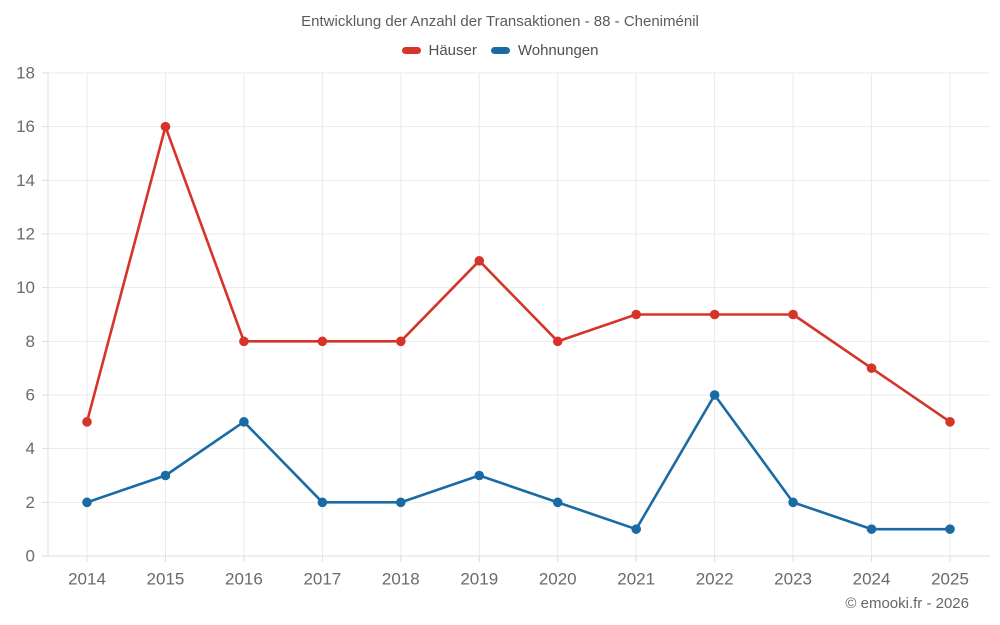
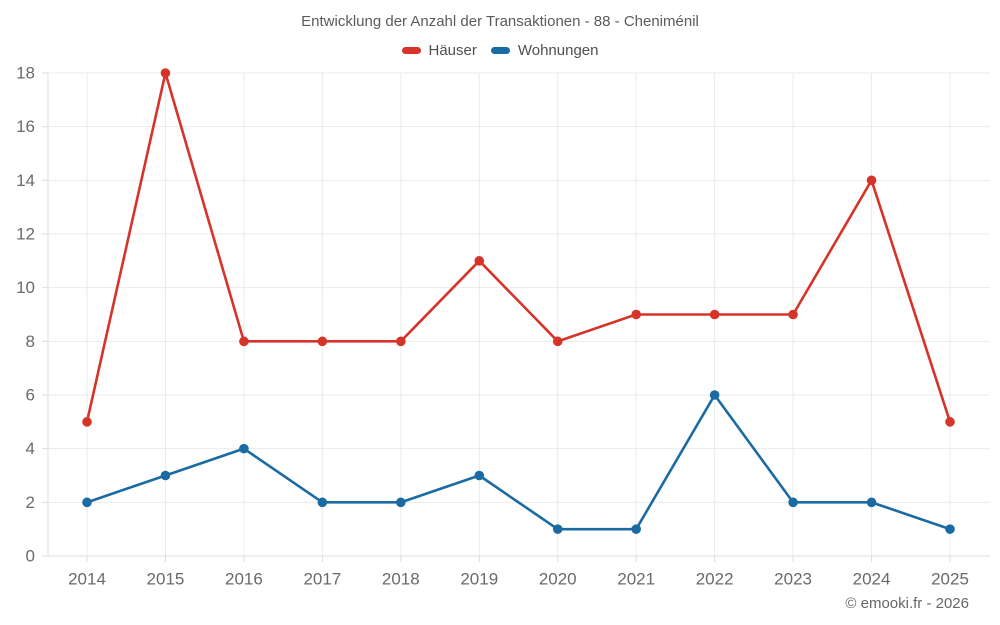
Häuser/2015: 16 -> 18
Wohnungen/2016: 5 -> 4
Wohnungen/2020: 2 -> 1
Häuser/2024: 7 -> 14
Wohnungen/2024: 1 -> 2
